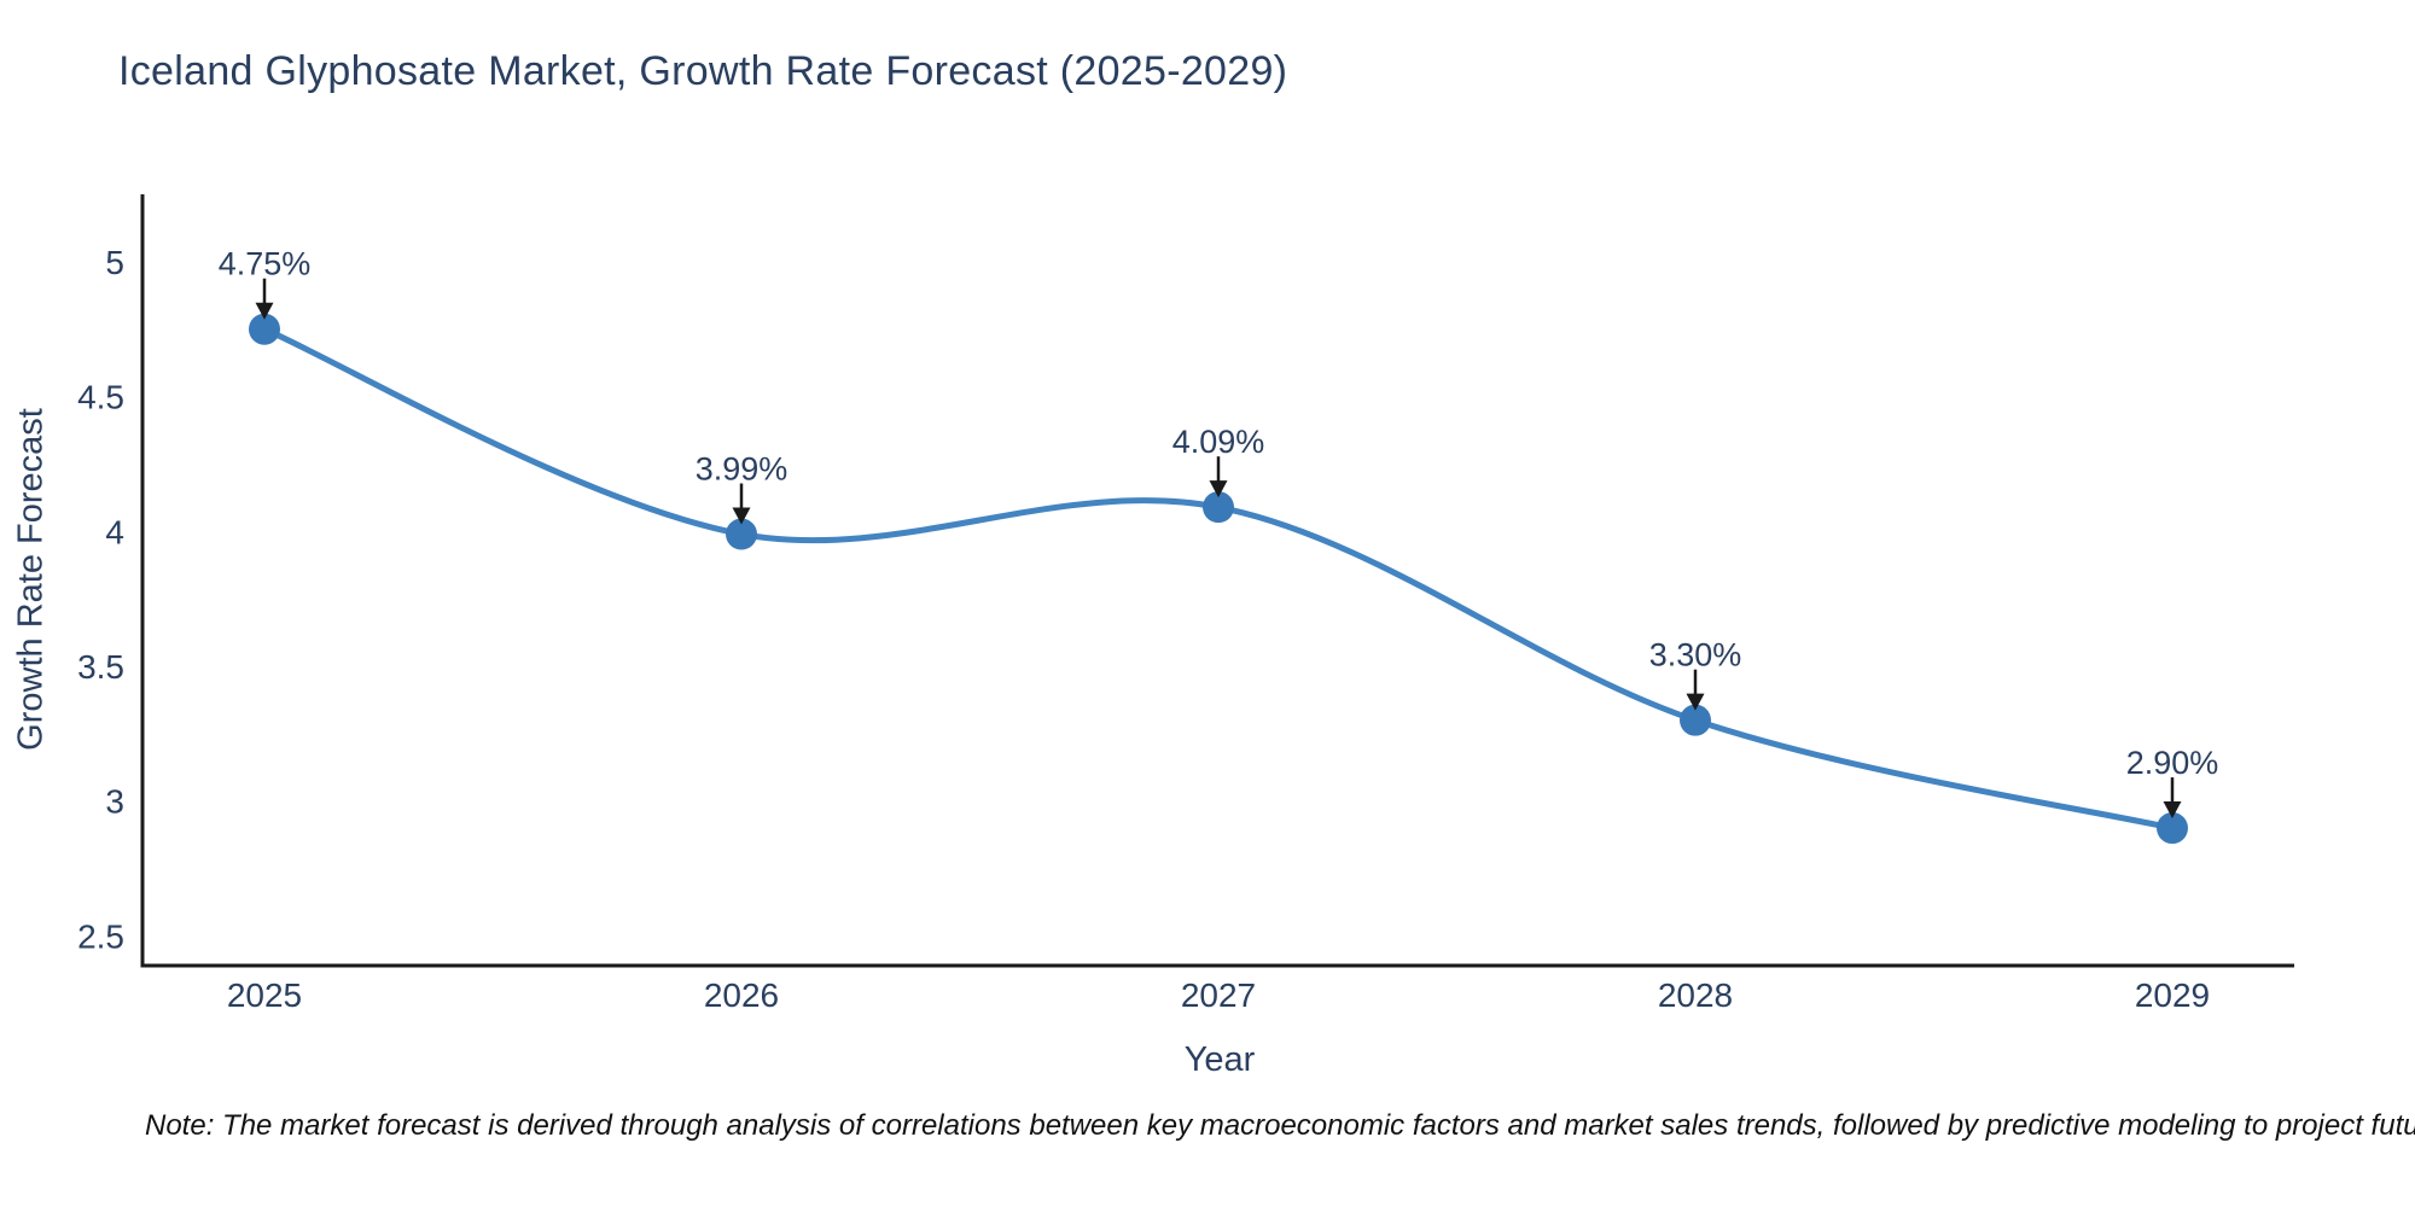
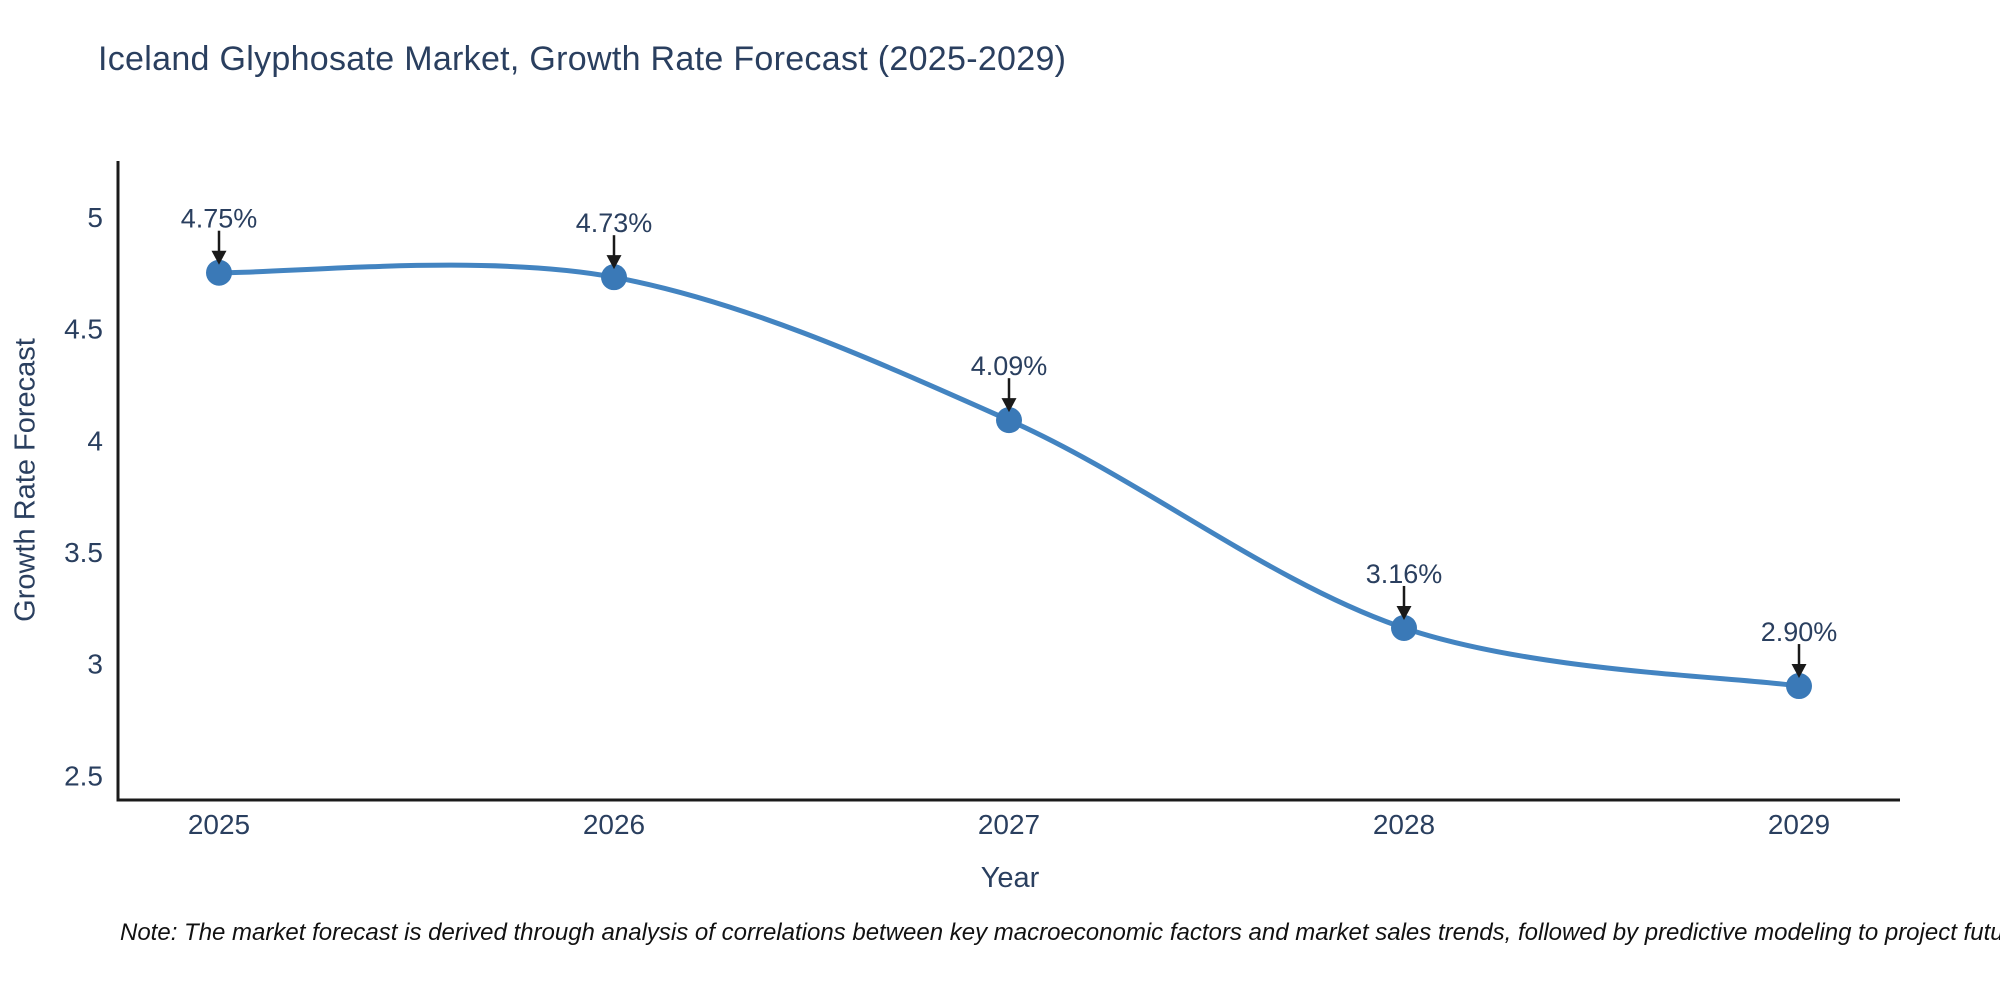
2026: 3.99% -> 4.73%
2028: 3.30% -> 3.16%
